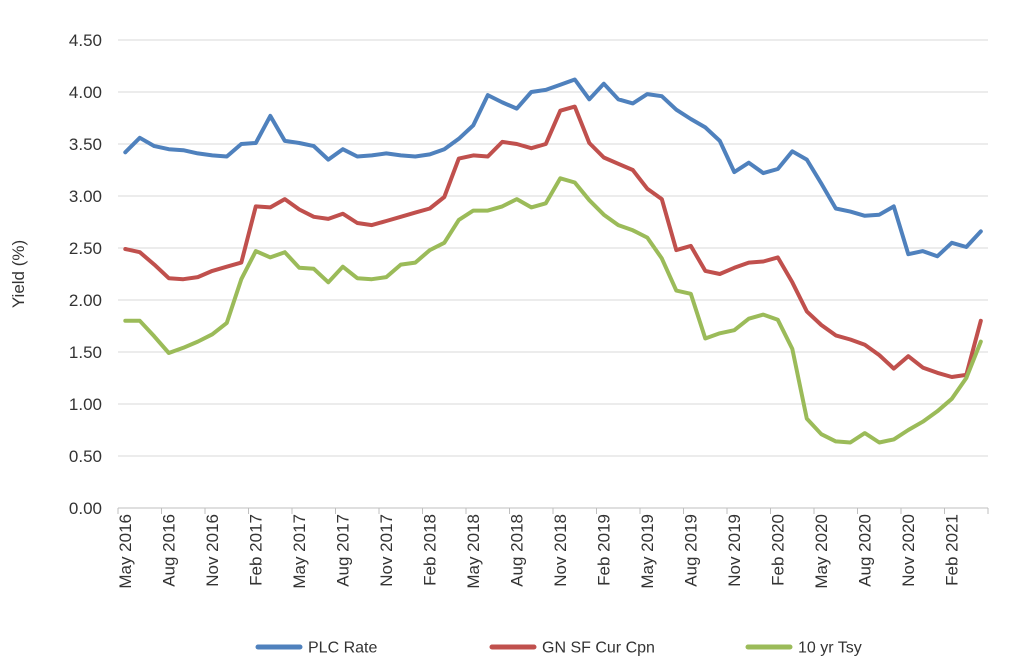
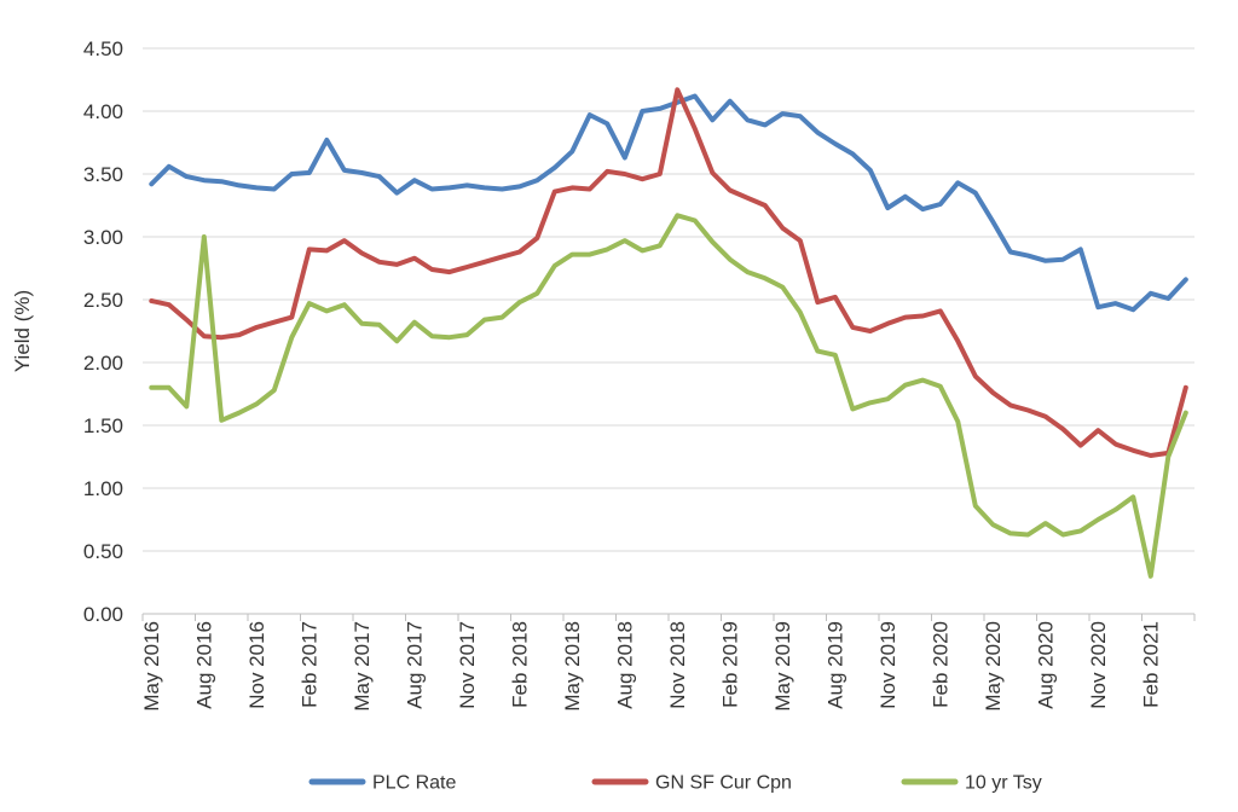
10 yr Tsy/Aug 2016: 1.49 -> 3.00
PLC Rate/Aug 2018: 3.84 -> 3.63
GN SF Cur Cpn/Nov 2018: 3.82 -> 4.17
10 yr Tsy/Feb 2021: 1.05 -> 0.30
